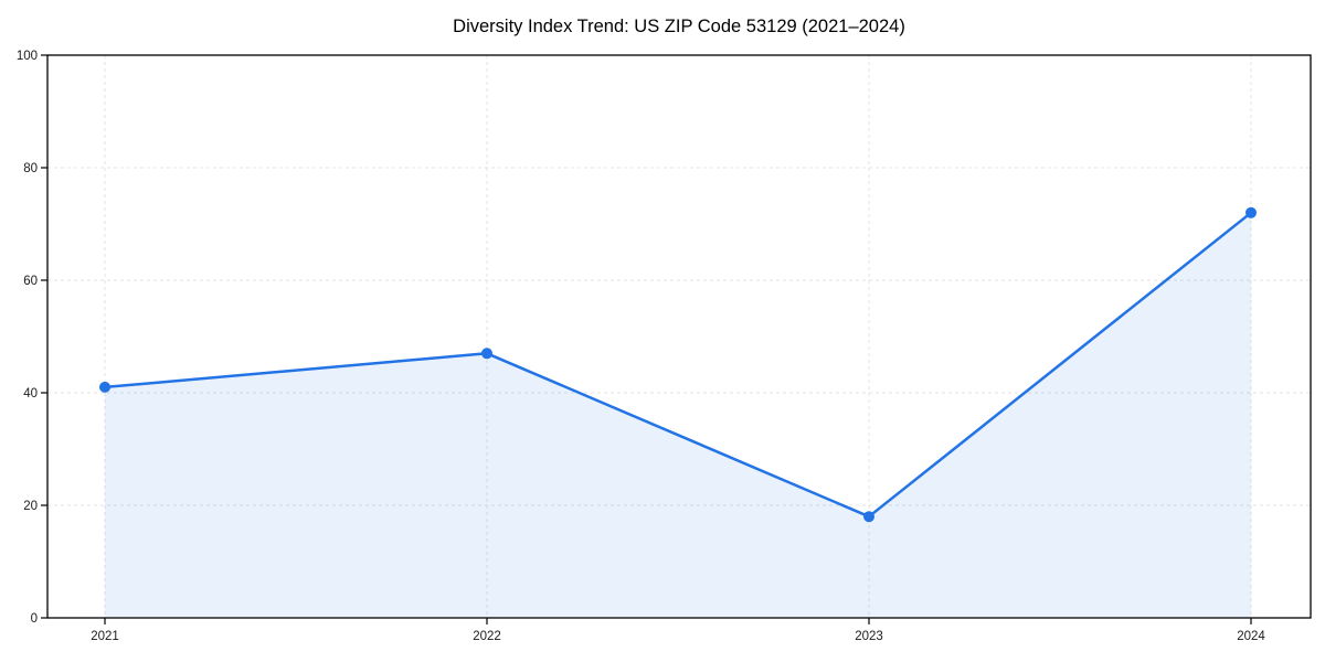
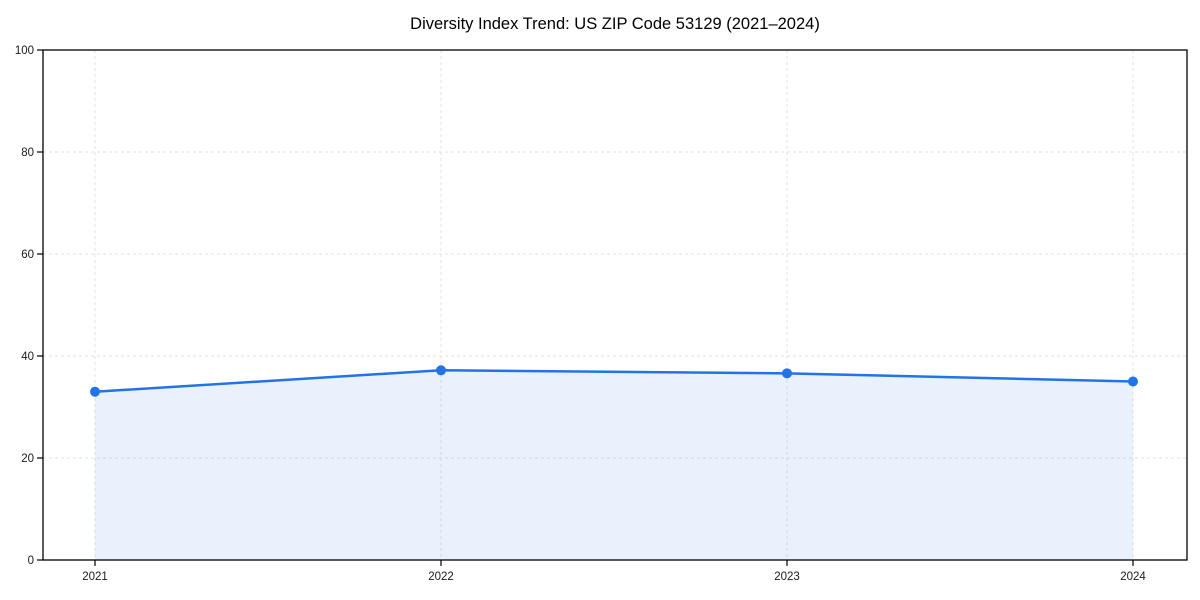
2021: 41 -> 33
2022: 47 -> 37
2023: 18 -> 37
2024: 72 -> 35
